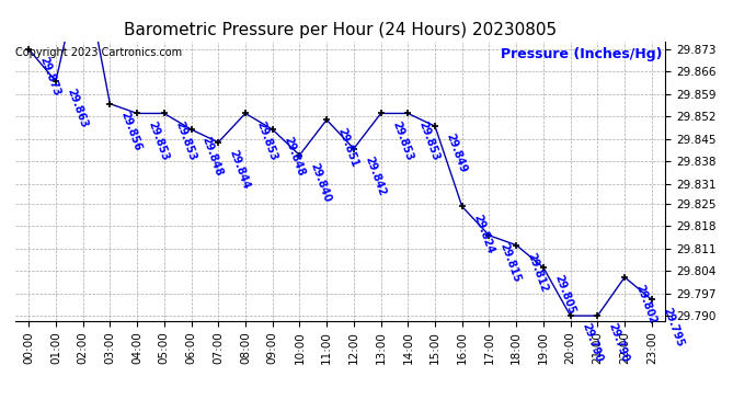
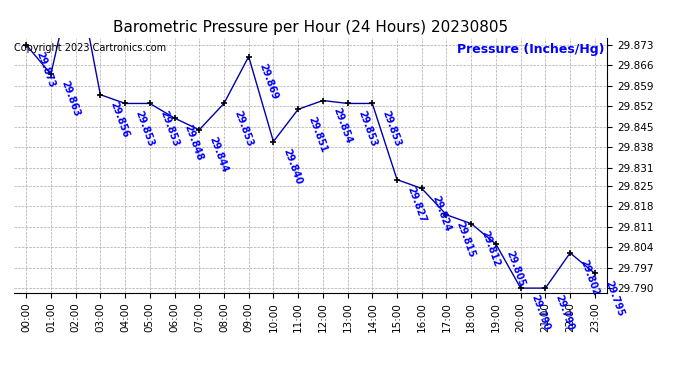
09:00: 29.848 -> 29.869
12:00: 29.842 -> 29.854
15:00: 29.849 -> 29.827
